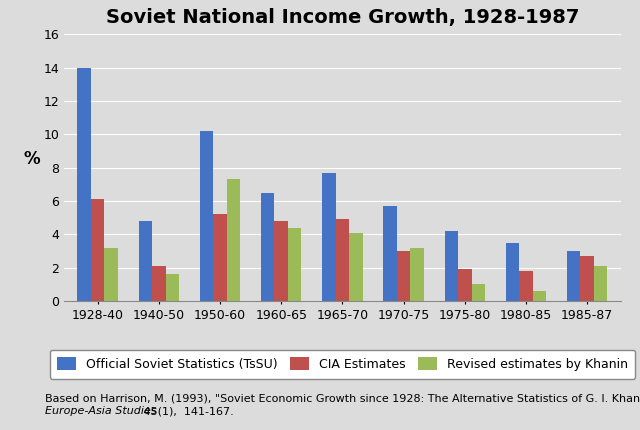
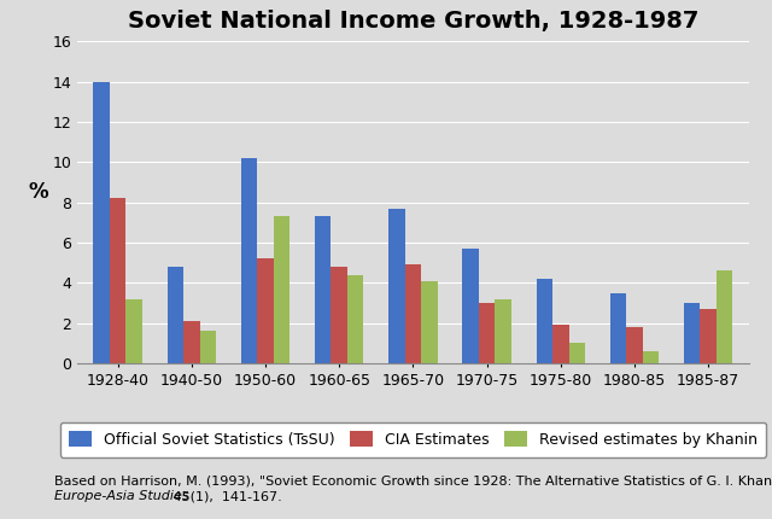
CIA Estimates/1928-40: 6.1 -> 8.2
Official Soviet Statistics (TsSU)/1960-65: 6.5 -> 7.3
Revised estimates by Khanin/1985-87: 2.1 -> 4.6
